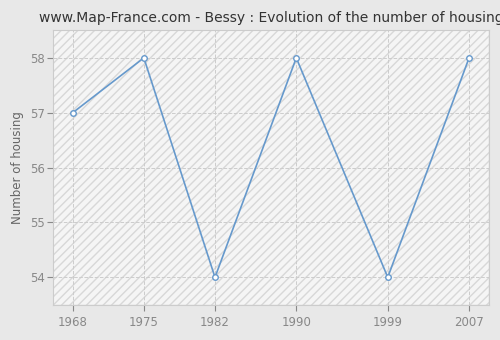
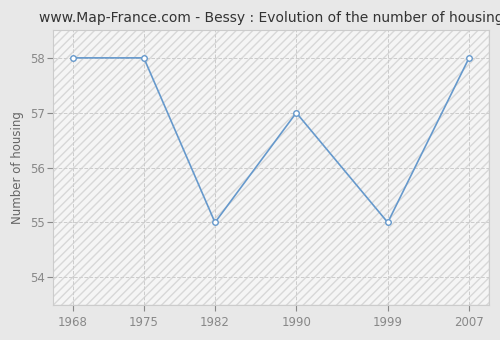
1968: 57 -> 58
1982: 54 -> 55
1990: 58 -> 57
1999: 54 -> 55
